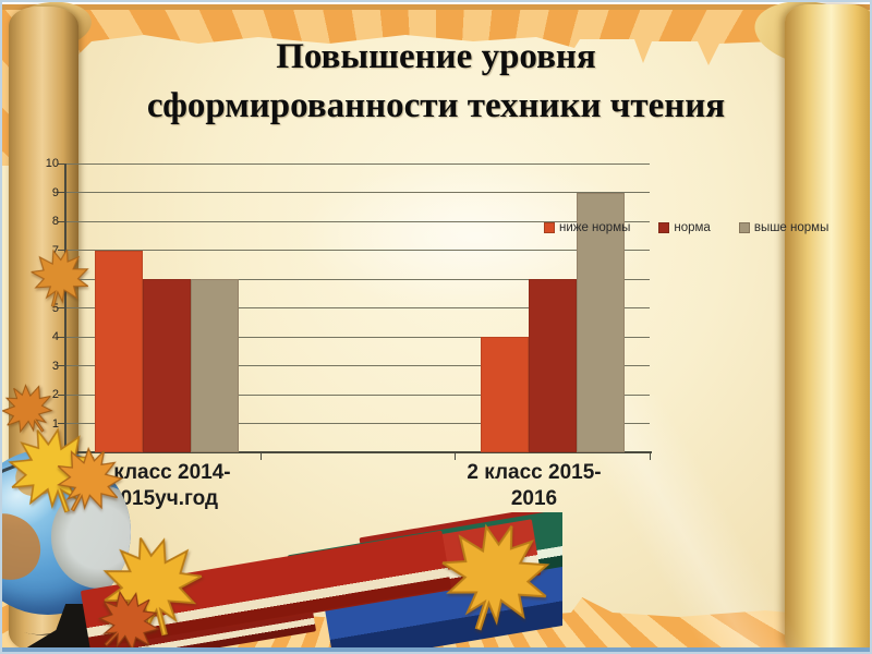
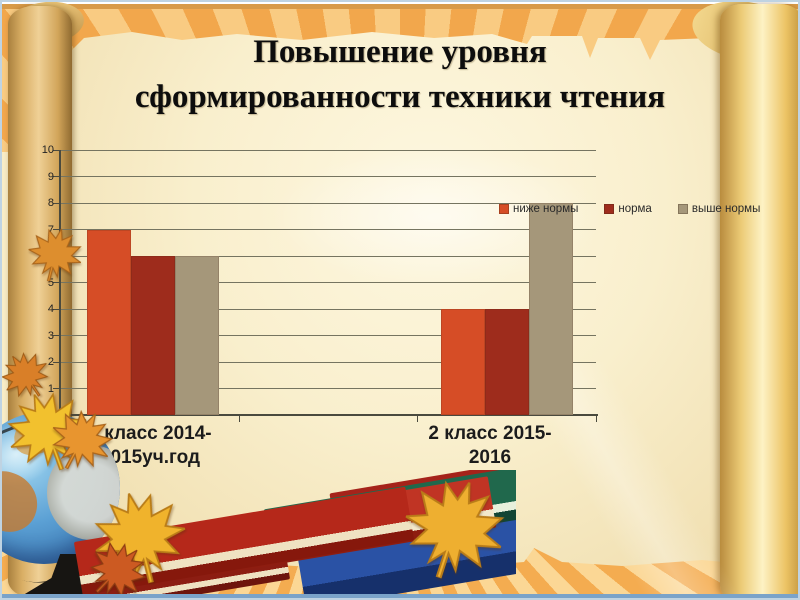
норма/2 класс 2015- 2016: 6 -> 4
выше нормы/2 класс 2015- 2016: 9 -> 8
